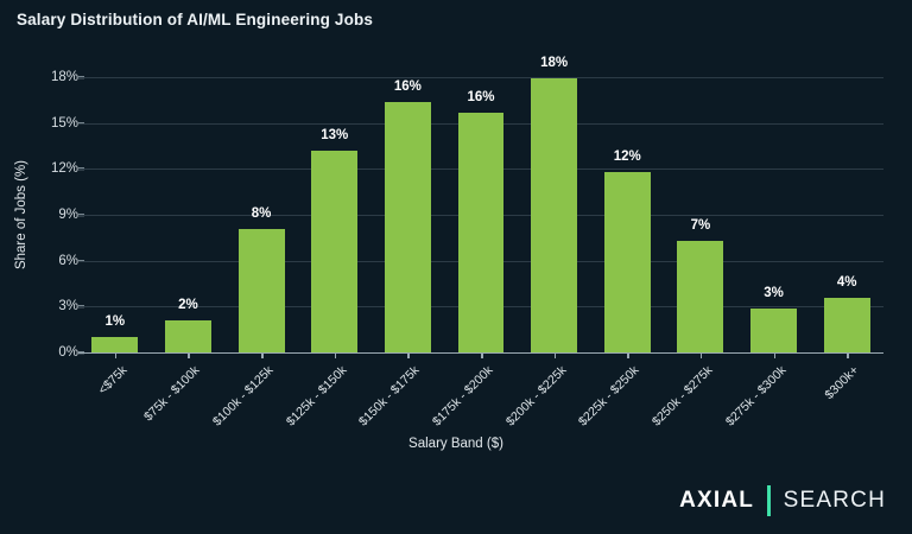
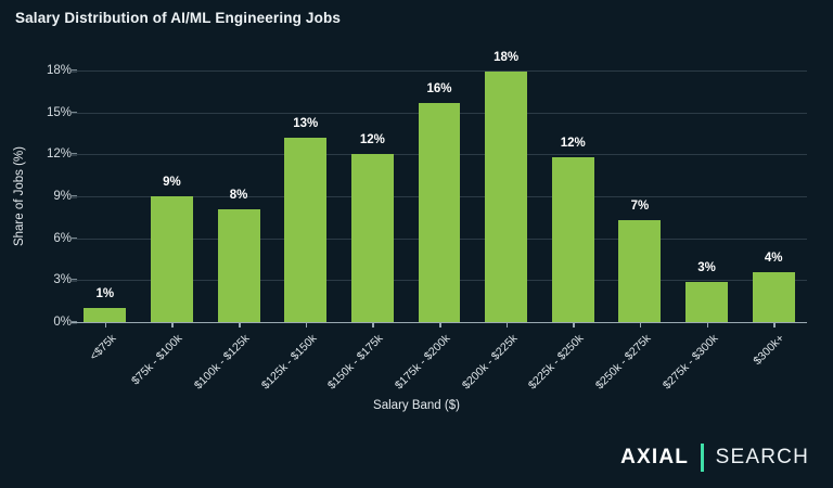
$75k - $100k: 2% -> 9%
$150k - $175k: 16% -> 12%
